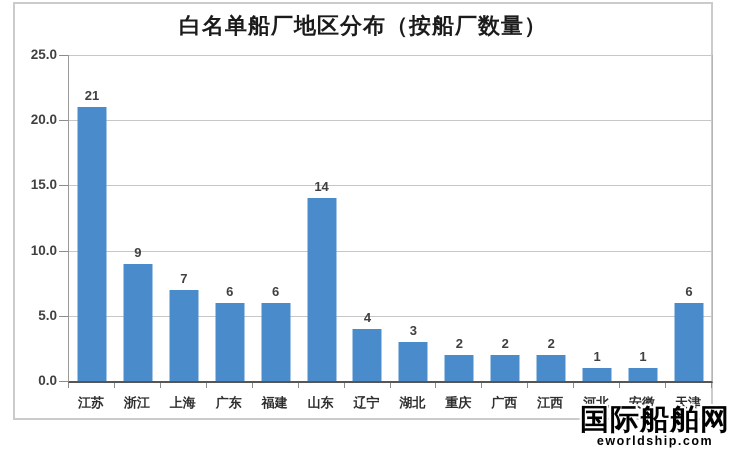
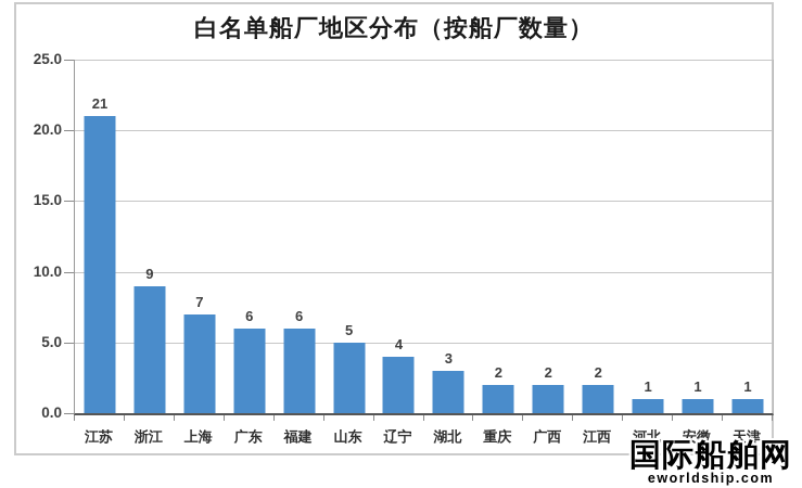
山东: 14 -> 5
天津: 6 -> 1
